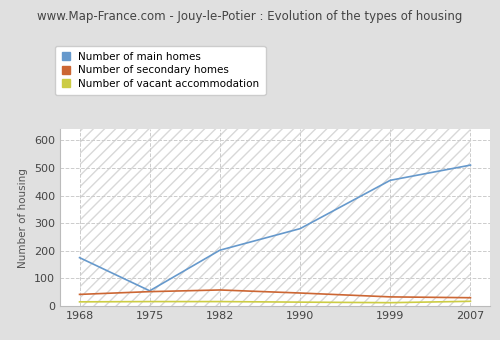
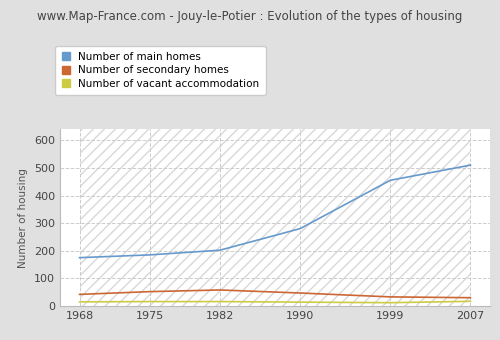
Number of main homes/1975: 55 -> 185
